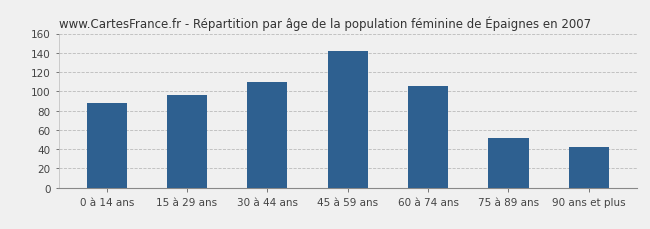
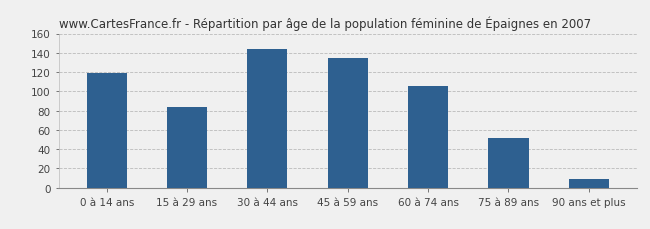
0 à 14 ans: 88 -> 119
15 à 29 ans: 96 -> 84
30 à 44 ans: 110 -> 144
45 à 59 ans: 142 -> 135
90 ans et plus: 42 -> 9
